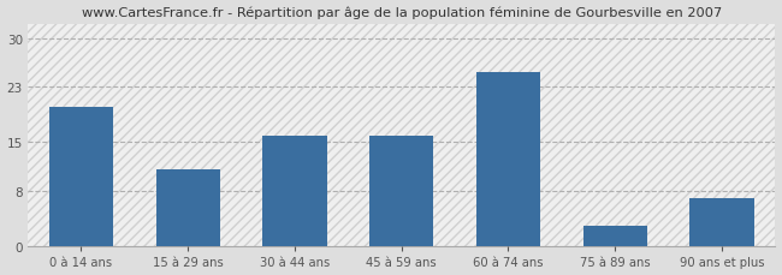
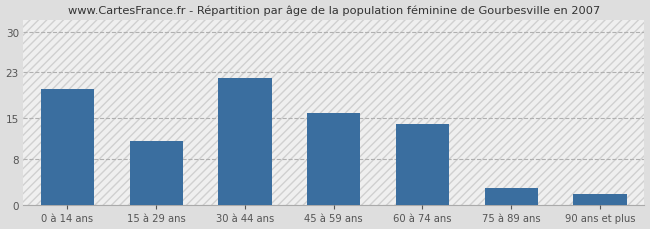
30 à 44 ans: 16 -> 22
60 à 74 ans: 25 -> 14
90 ans et plus: 7 -> 2
